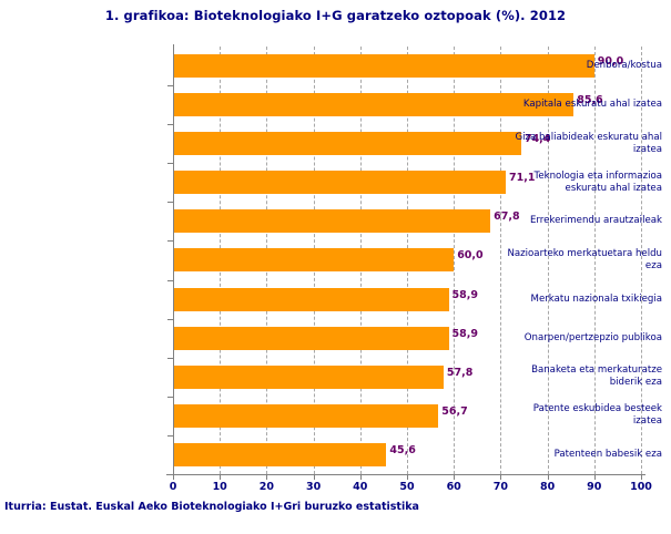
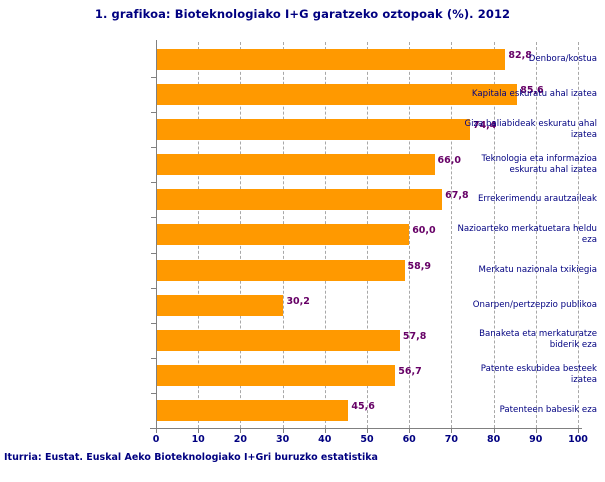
Denbora/kostua: 90,0 -> 82,8
Teknologia eta informazioa eskuratu ahal izatea: 71,1 -> 66,0
Onarpen/pertzepzio publikoa: 58,9 -> 30,2
